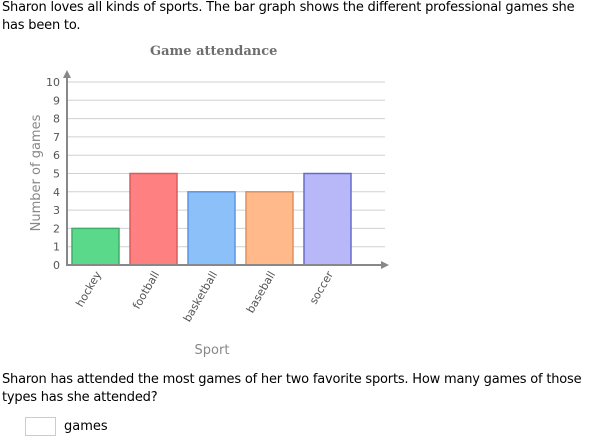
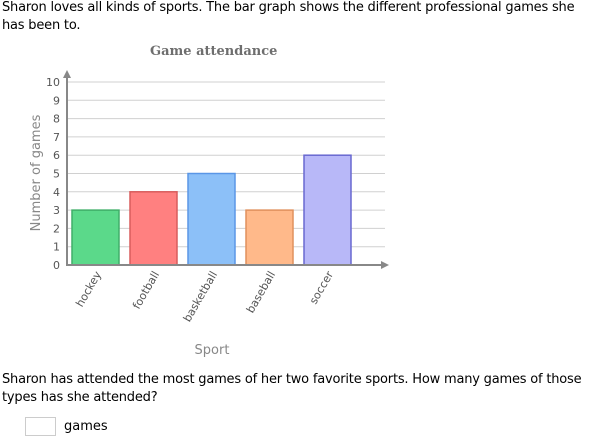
hockey: 2 -> 3
football: 5 -> 4
basketball: 4 -> 5
baseball: 4 -> 3
soccer: 5 -> 6
